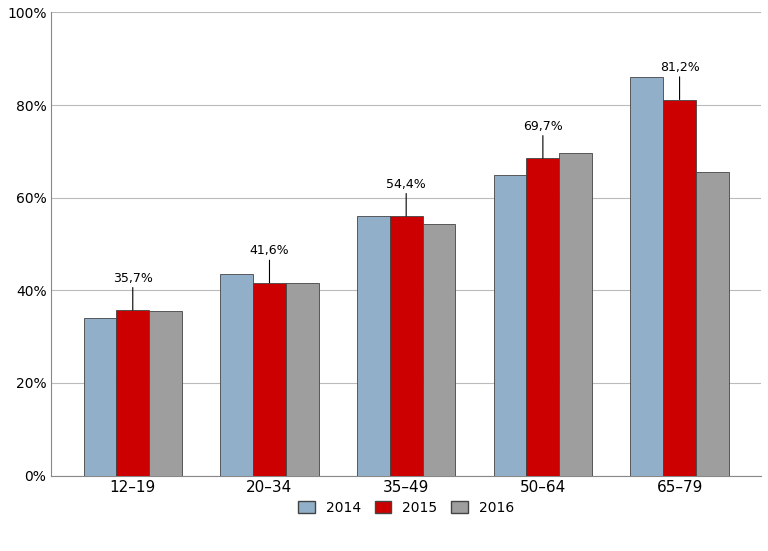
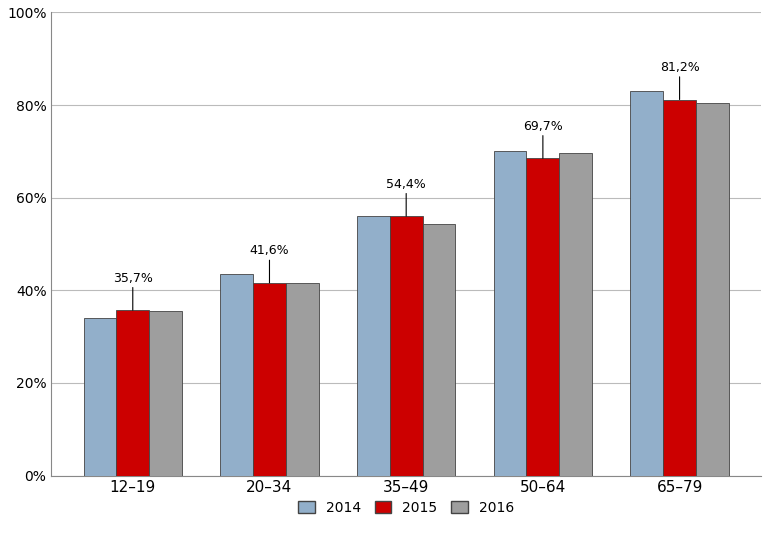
2014/50–64: 65.0% -> 70.0%
2014/65–79: 86.0% -> 83.0%
2016/65–79: 65.5% -> 80.5%
